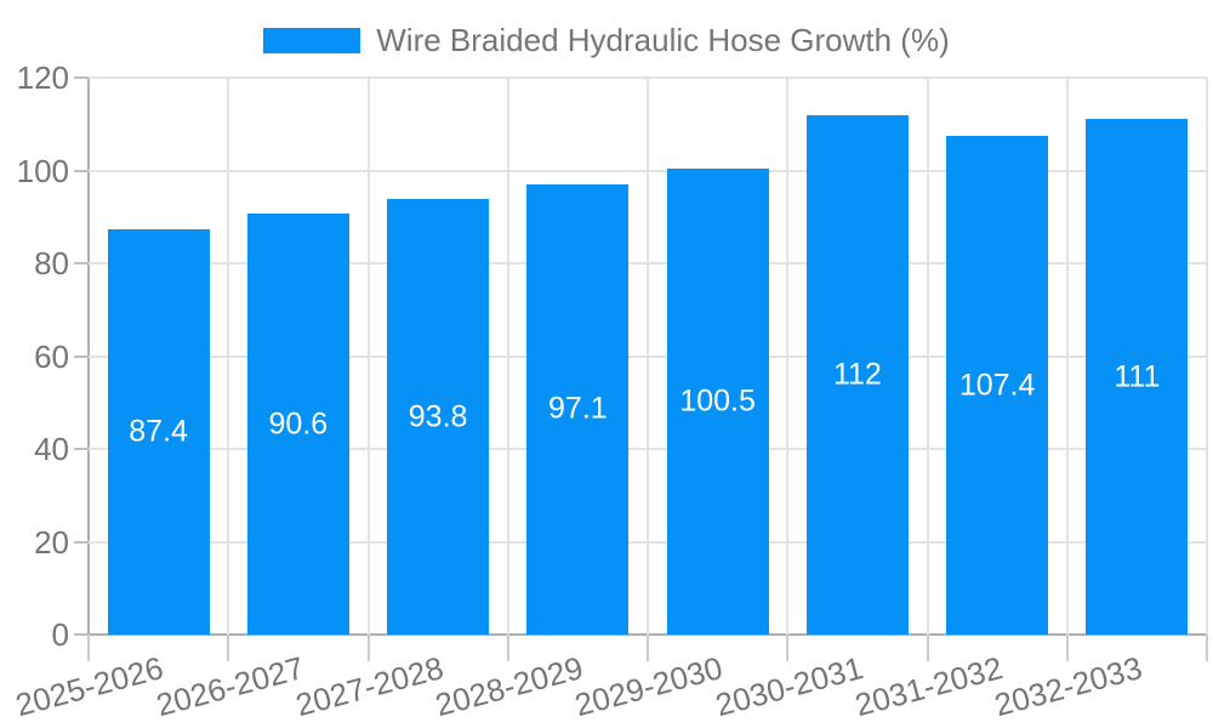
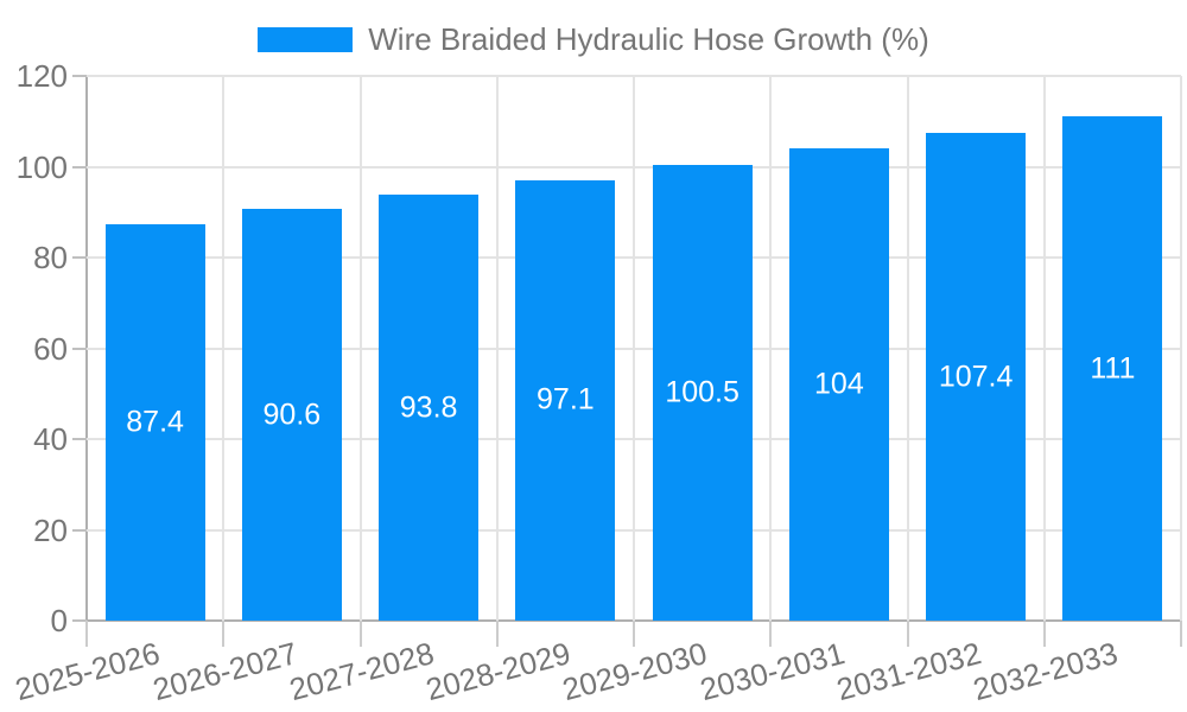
2030-2031: 112 -> 104
